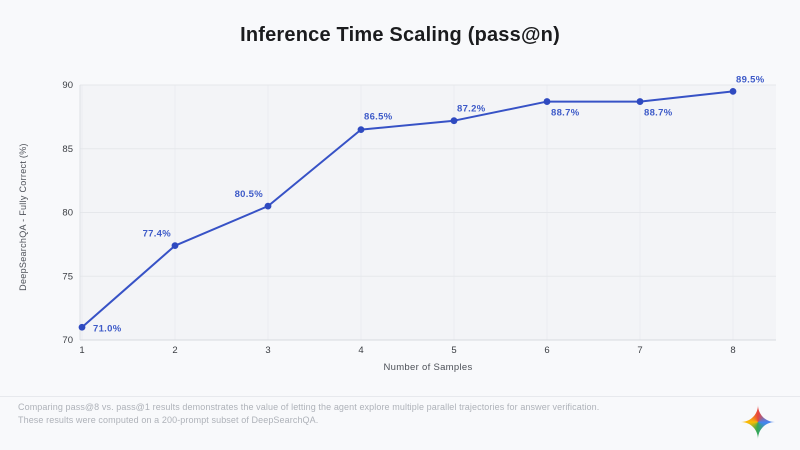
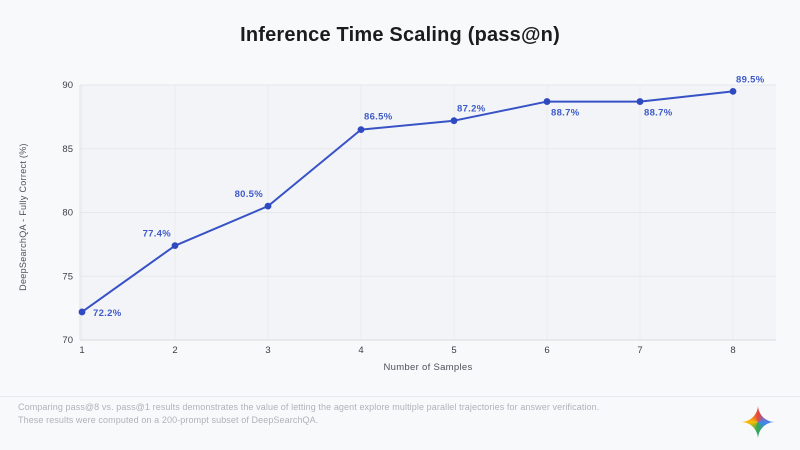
1: 71.0% -> 72.2%
